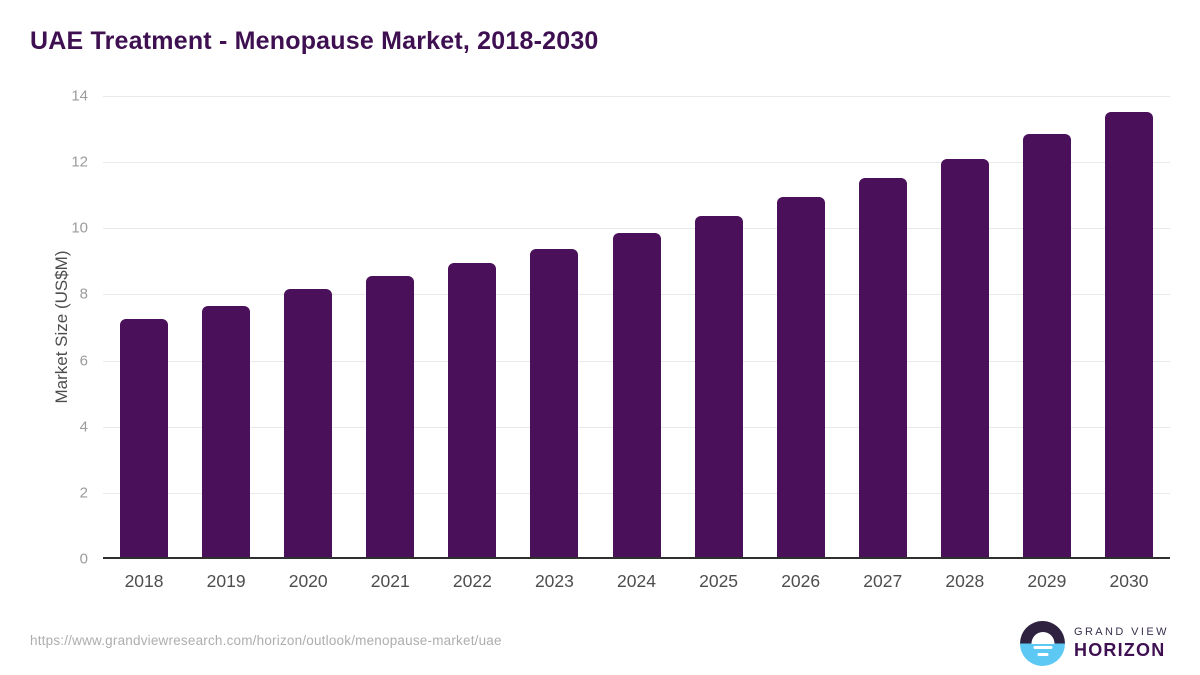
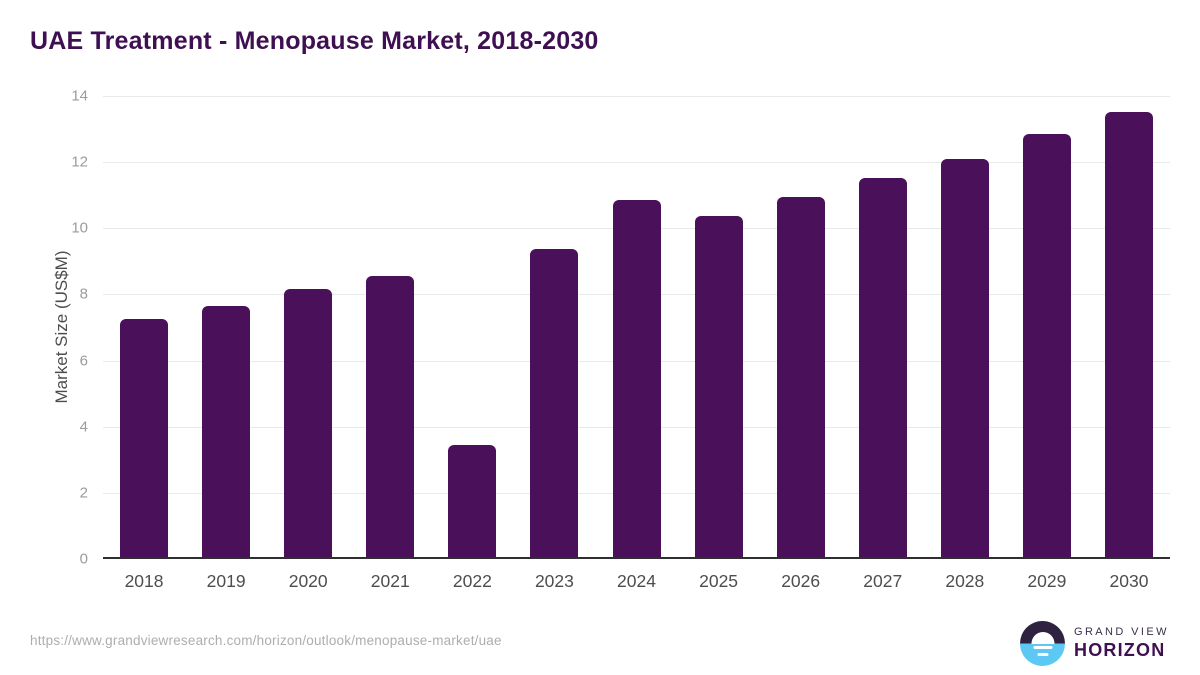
2022: 8.9 -> 3.4
2024: 9.8 -> 10.8
